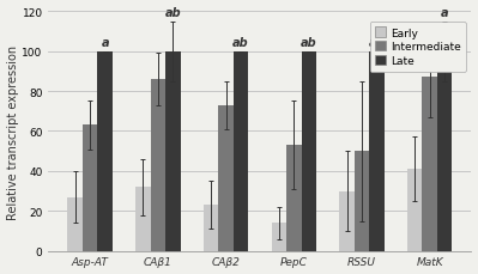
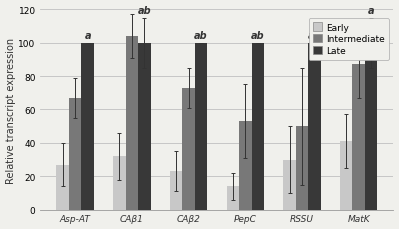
Intermediate/Asp-AT: 63 -> 67
Intermediate/CAβ1: 86 -> 104
